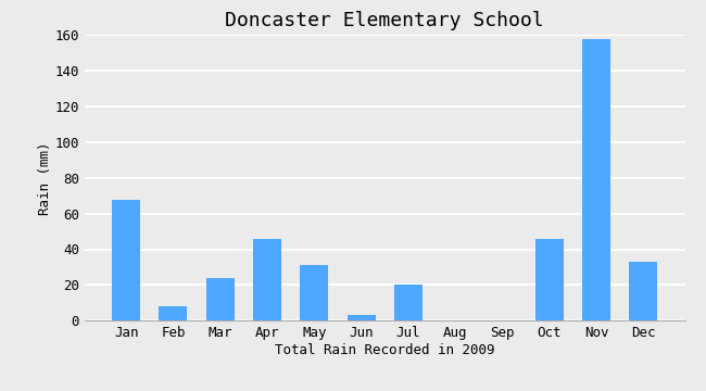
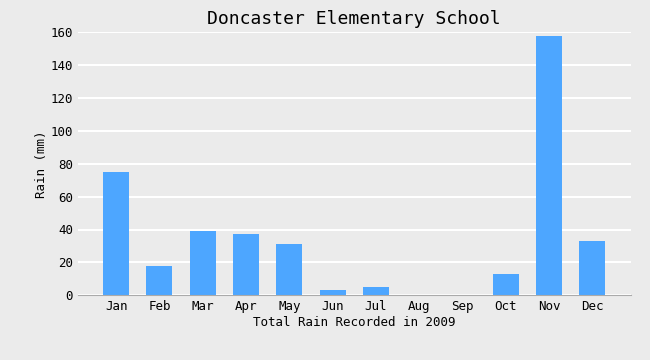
Jan: 68 -> 75
Feb: 8 -> 18
Mar: 24 -> 39
Apr: 46 -> 37
Jul: 20 -> 5
Oct: 46 -> 13
